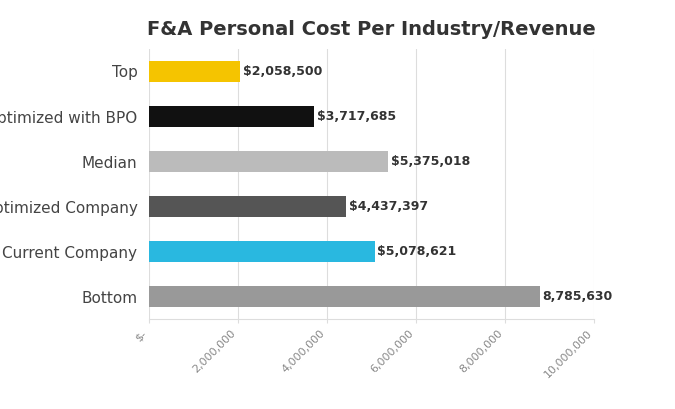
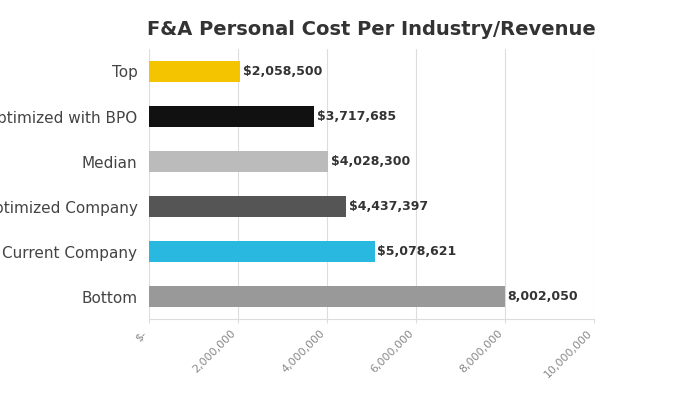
Median: $5,375,018 -> $4,028,300
Bottom: 8,785,630 -> 8,002,050
